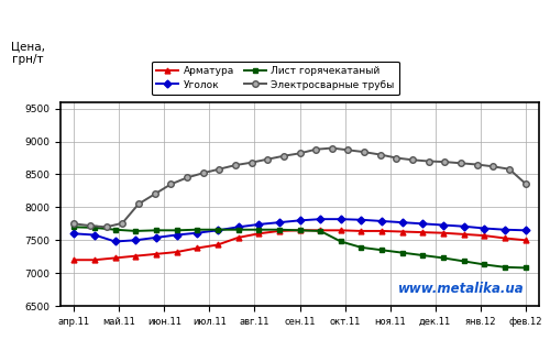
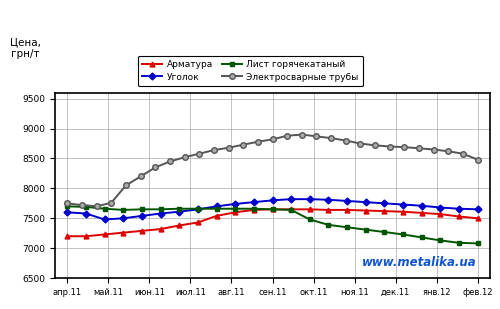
Электросварные трубы/фев.12: 8360 -> 8480
